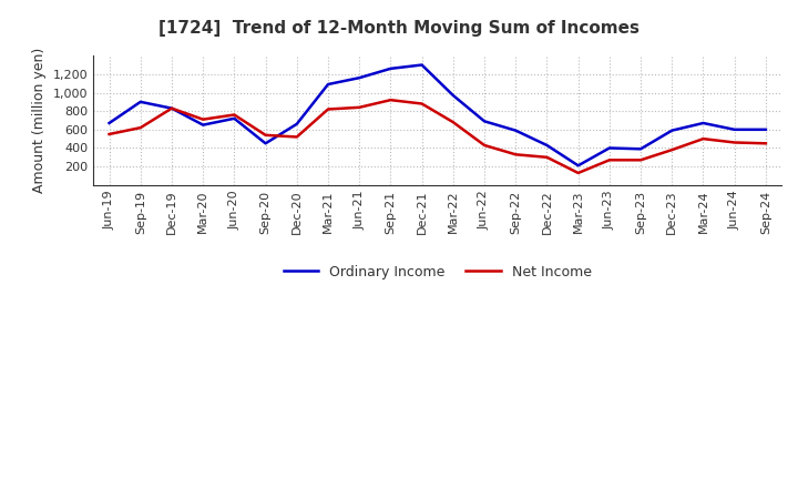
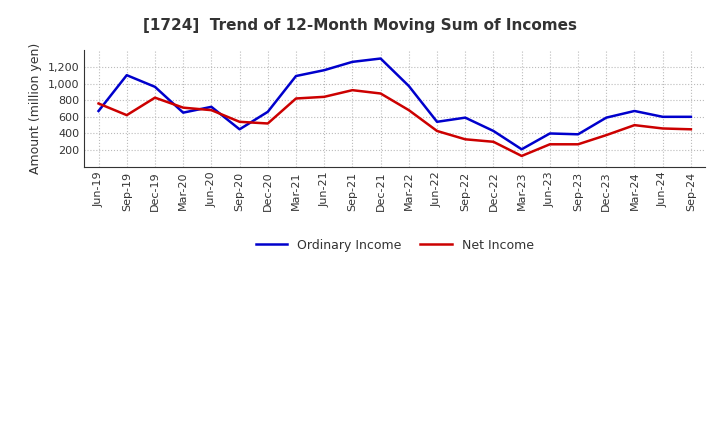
Net Income/Jun-19: 550 -> 760
Ordinary Income/Sep-19: 900 -> 1,100
Ordinary Income/Dec-19: 830 -> 960
Net Income/Jun-20: 760 -> 680
Ordinary Income/Jun-22: 690 -> 540
